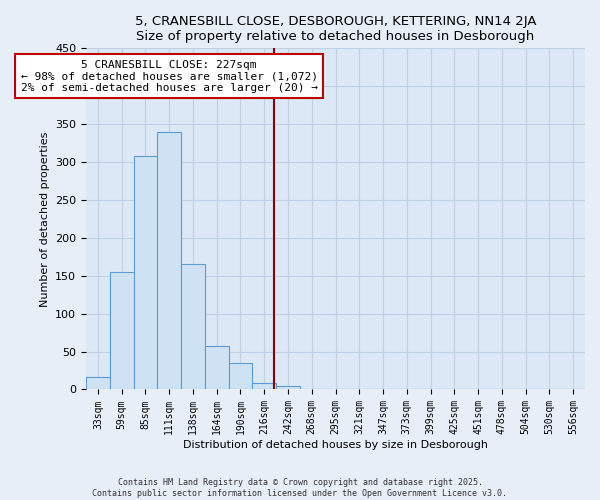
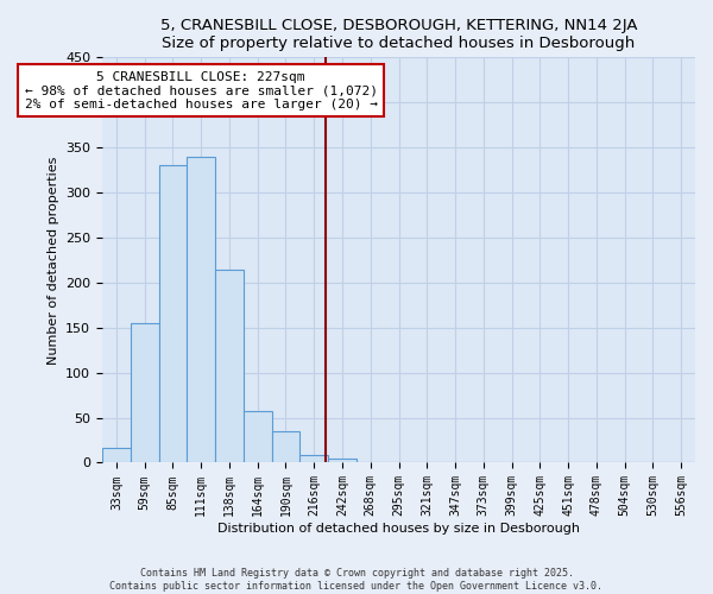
85sqm: 308 -> 330
138sqm: 165 -> 214
